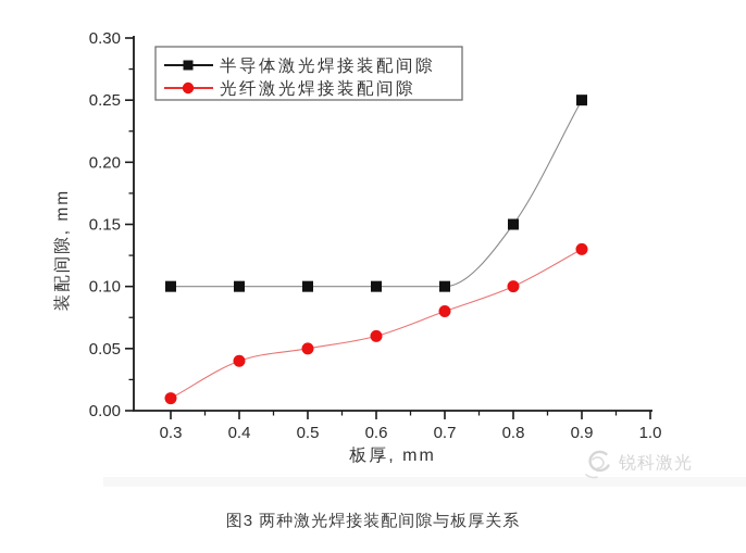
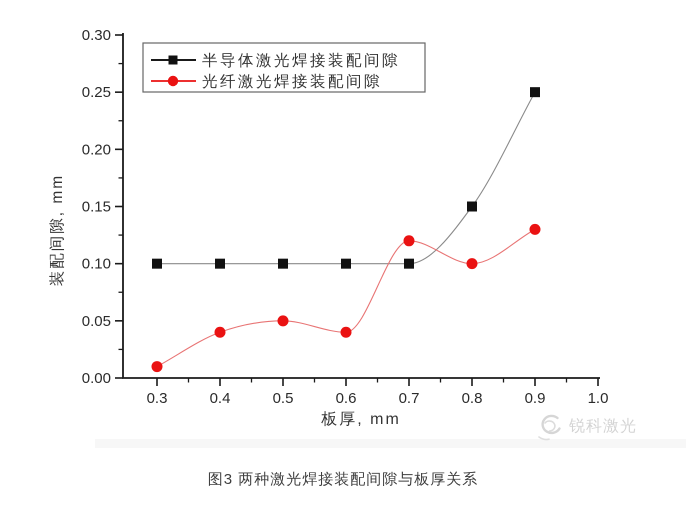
光纤激光焊接装配间隙/0.6: 0.06 -> 0.04
光纤激光焊接装配间隙/0.7: 0.08 -> 0.12
